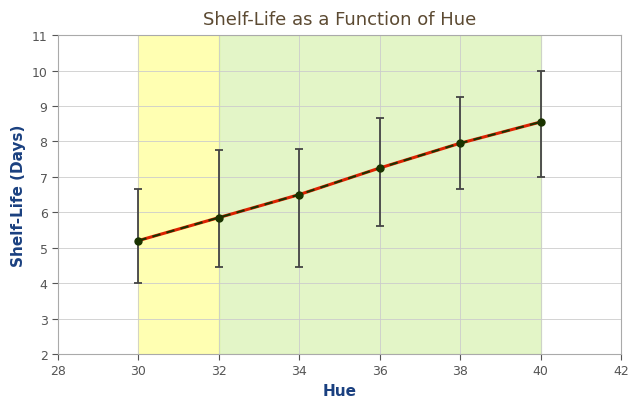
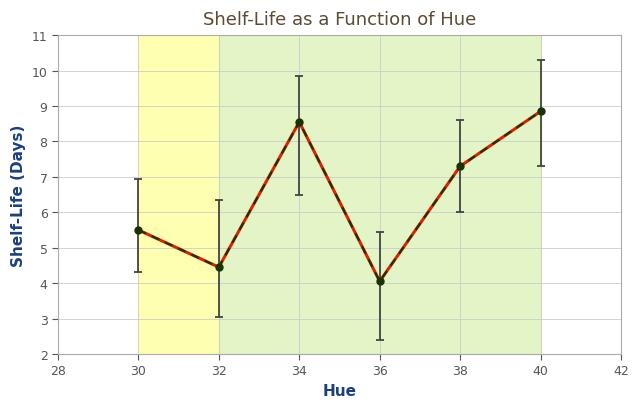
30: 5.20 -> 5.50
32: 5.85 -> 4.45
34: 6.50 -> 8.55
36: 7.25 -> 4.05
38: 7.95 -> 7.30
40: 8.55 -> 8.85
